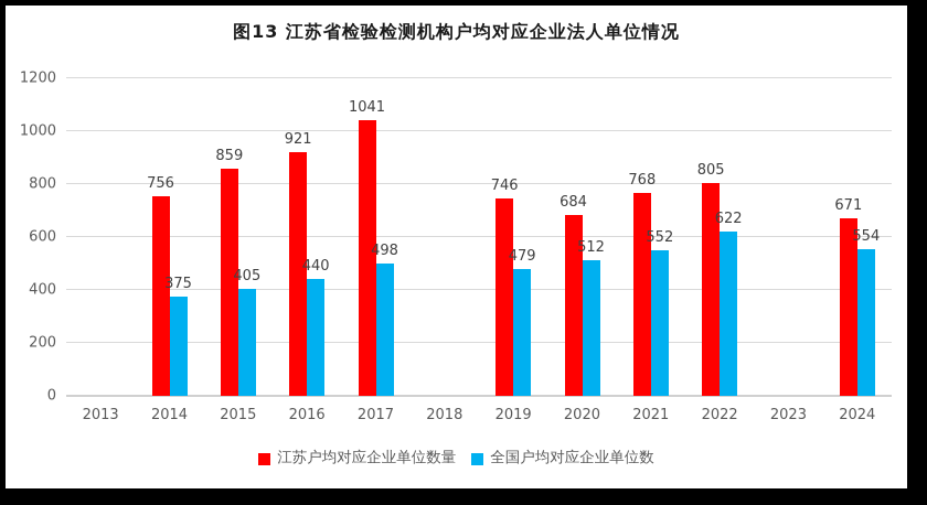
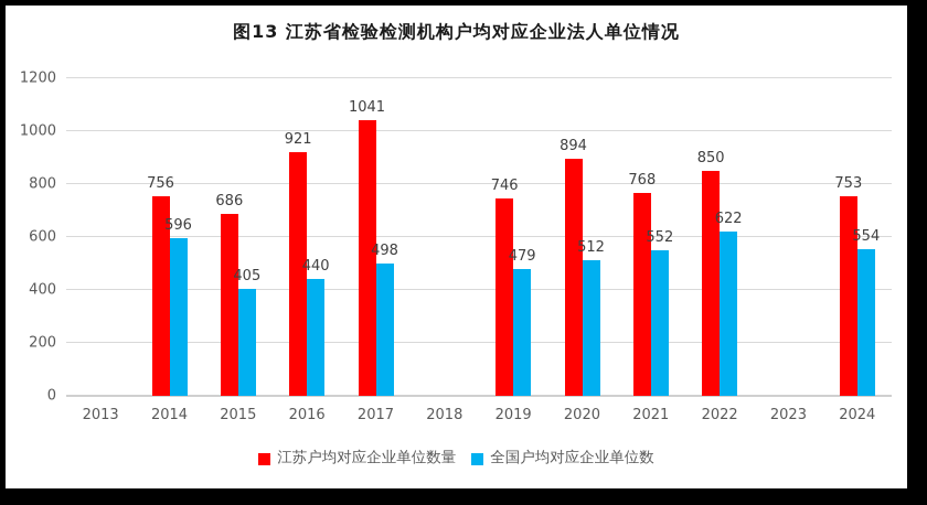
全国户均对应企业单位数/2014: 375 -> 596
江苏户均对应企业单位数量/2015: 859 -> 686
江苏户均对应企业单位数量/2020: 684 -> 894
江苏户均对应企业单位数量/2022: 805 -> 850
江苏户均对应企业单位数量/2024: 671 -> 753
